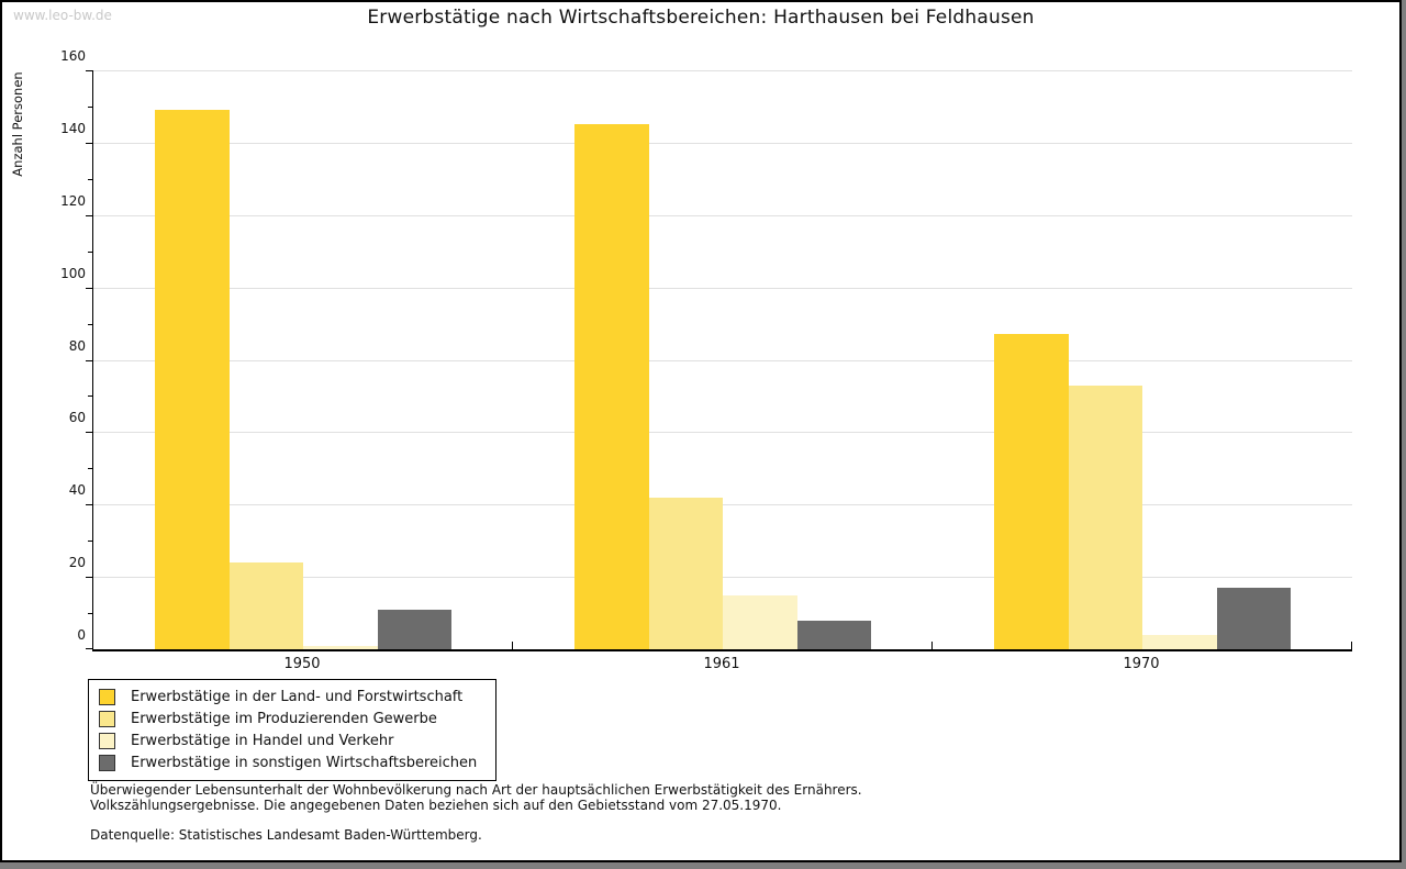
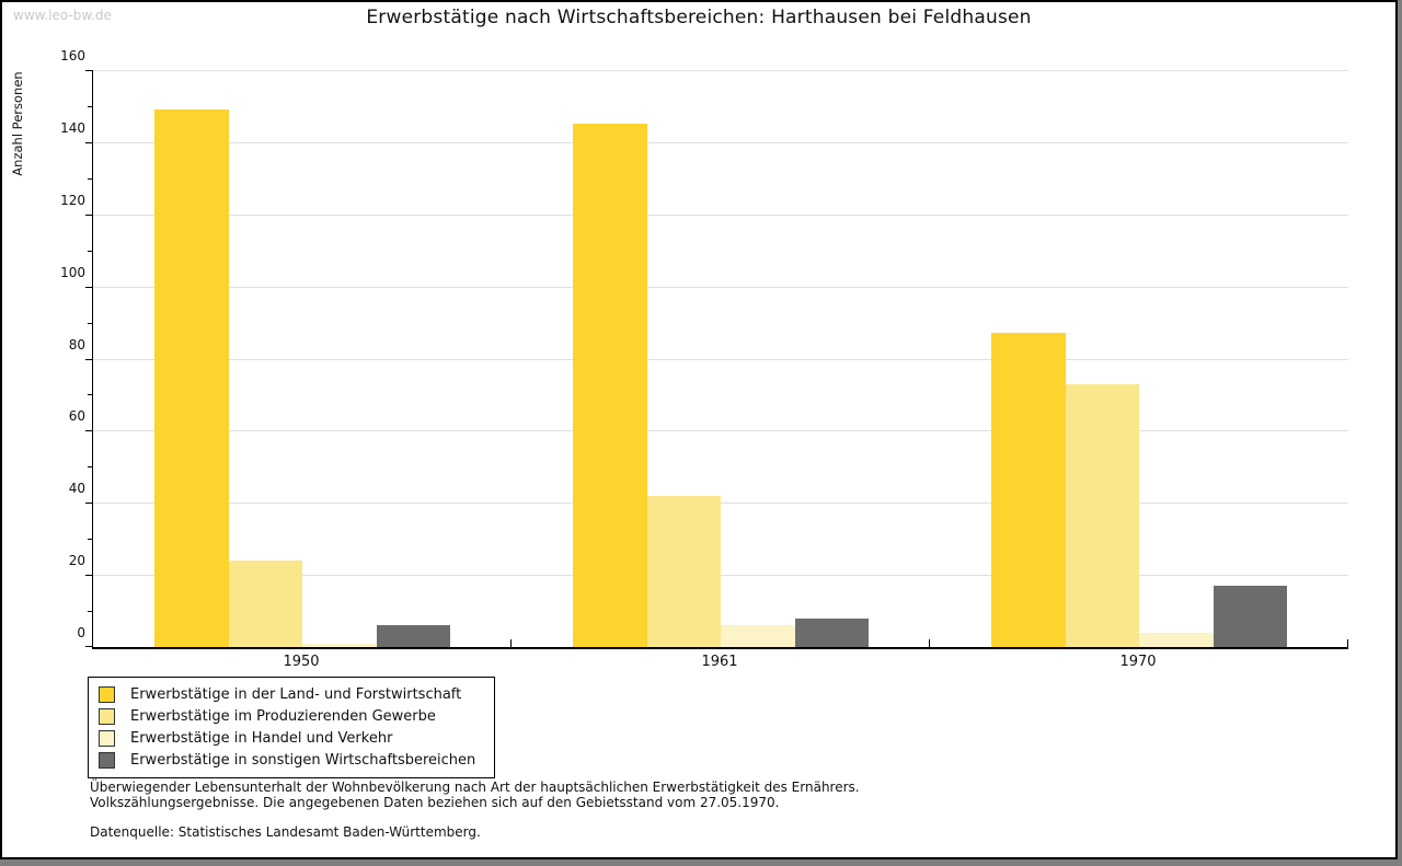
Erwerbstätige in sonstigen Wirtschaftsbereichen/1950: 11 -> 6
Erwerbstätige in Handel und Verkehr/1961: 15 -> 6
